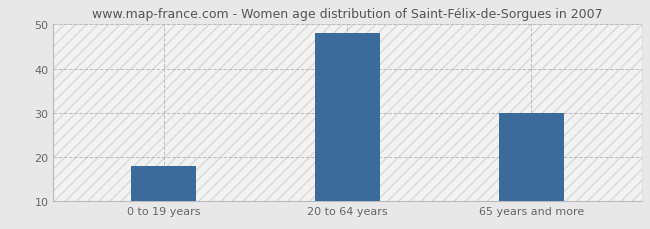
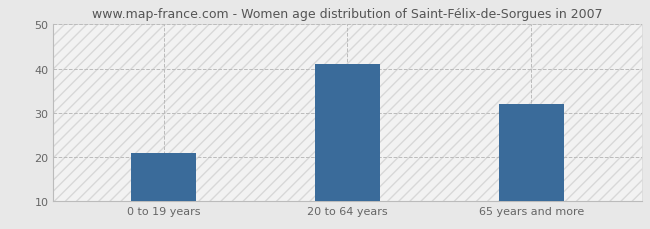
0 to 19 years: 18 -> 21
20 to 64 years: 48 -> 41
65 years and more: 30 -> 32
